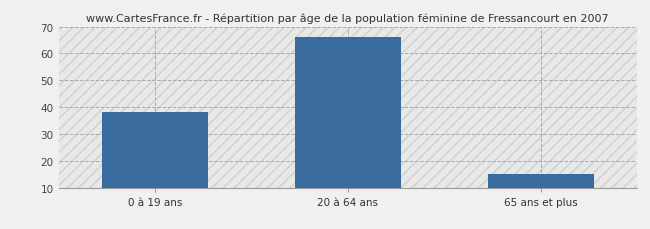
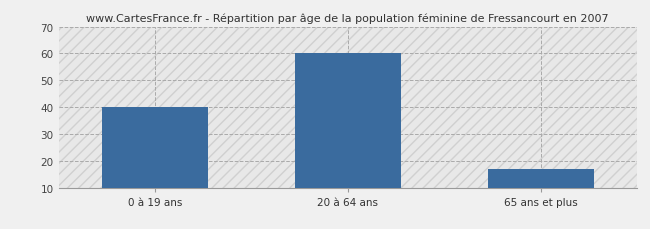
0 à 19 ans: 38 -> 40
20 à 64 ans: 66 -> 60
65 ans et plus: 15 -> 17
